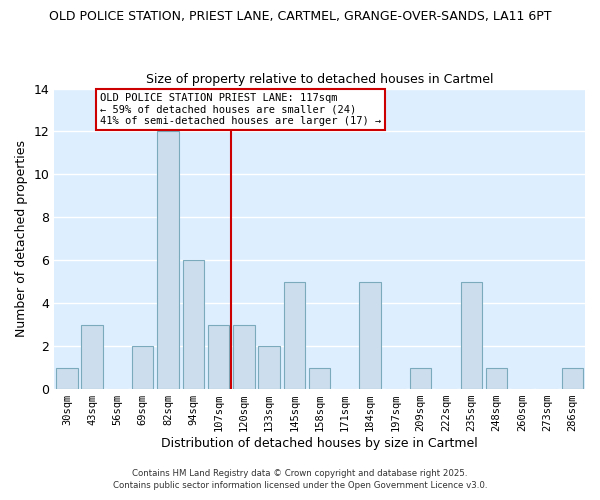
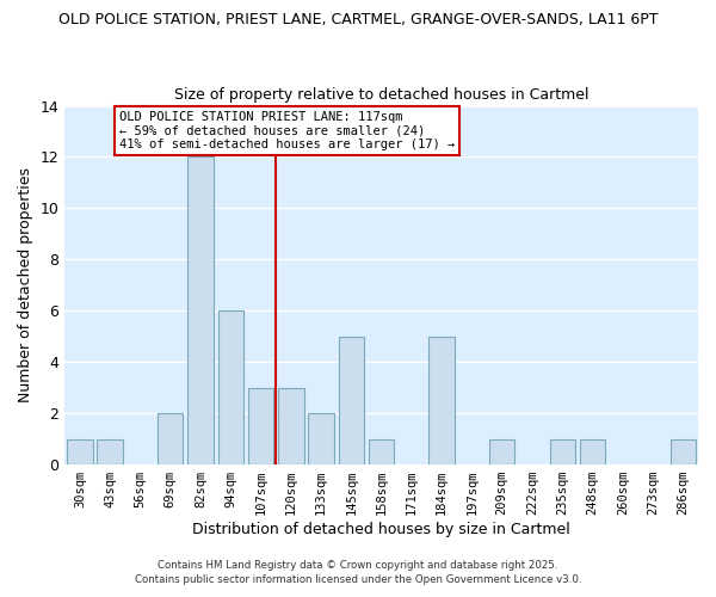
43sqm: 3 -> 1
235sqm: 5 -> 1
